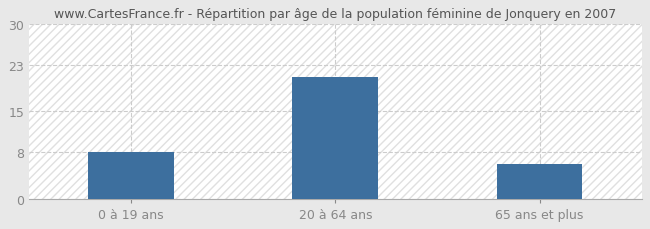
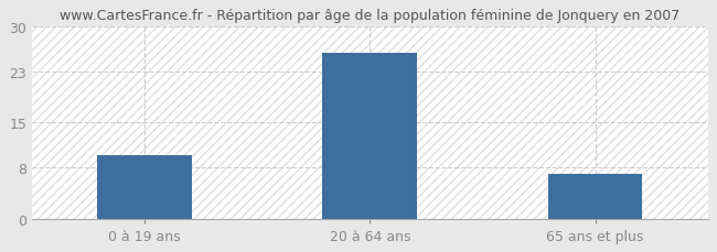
0 à 19 ans: 8 -> 10
20 à 64 ans: 21 -> 26
65 ans et plus: 6 -> 7
